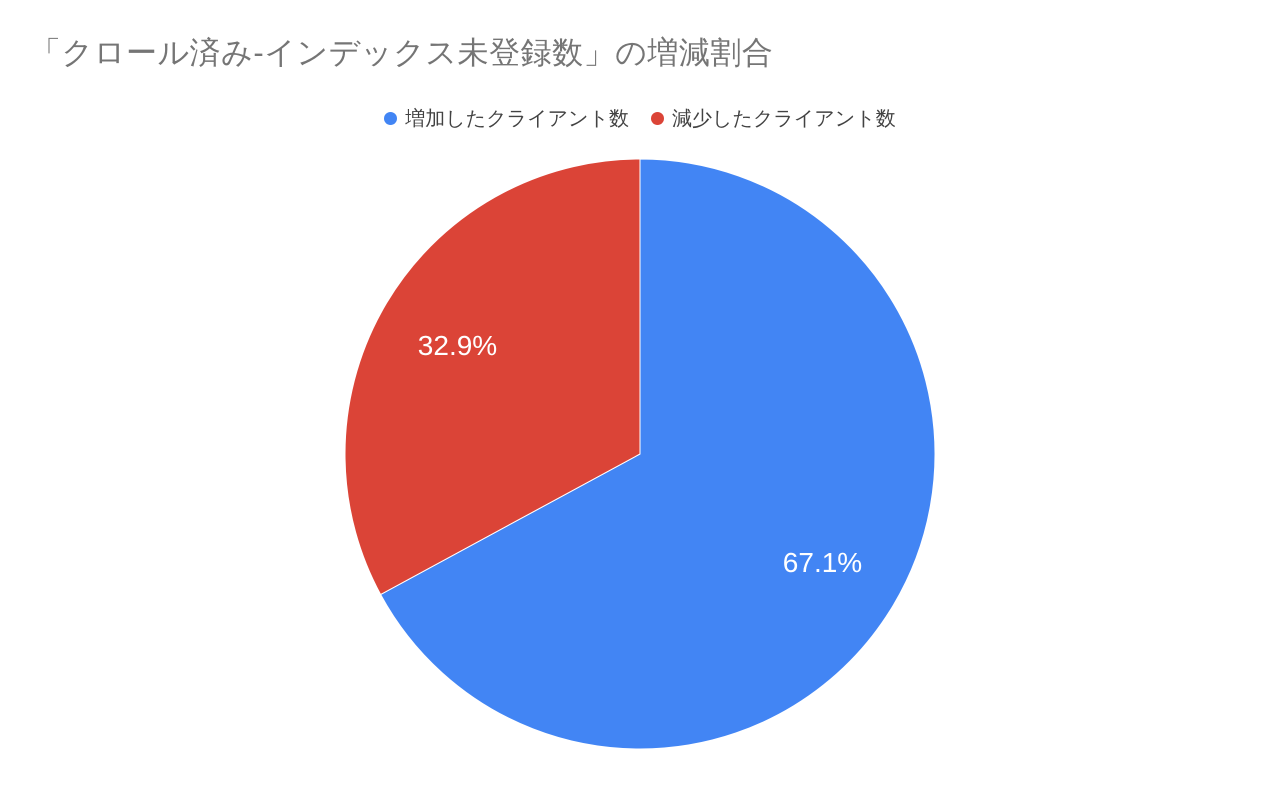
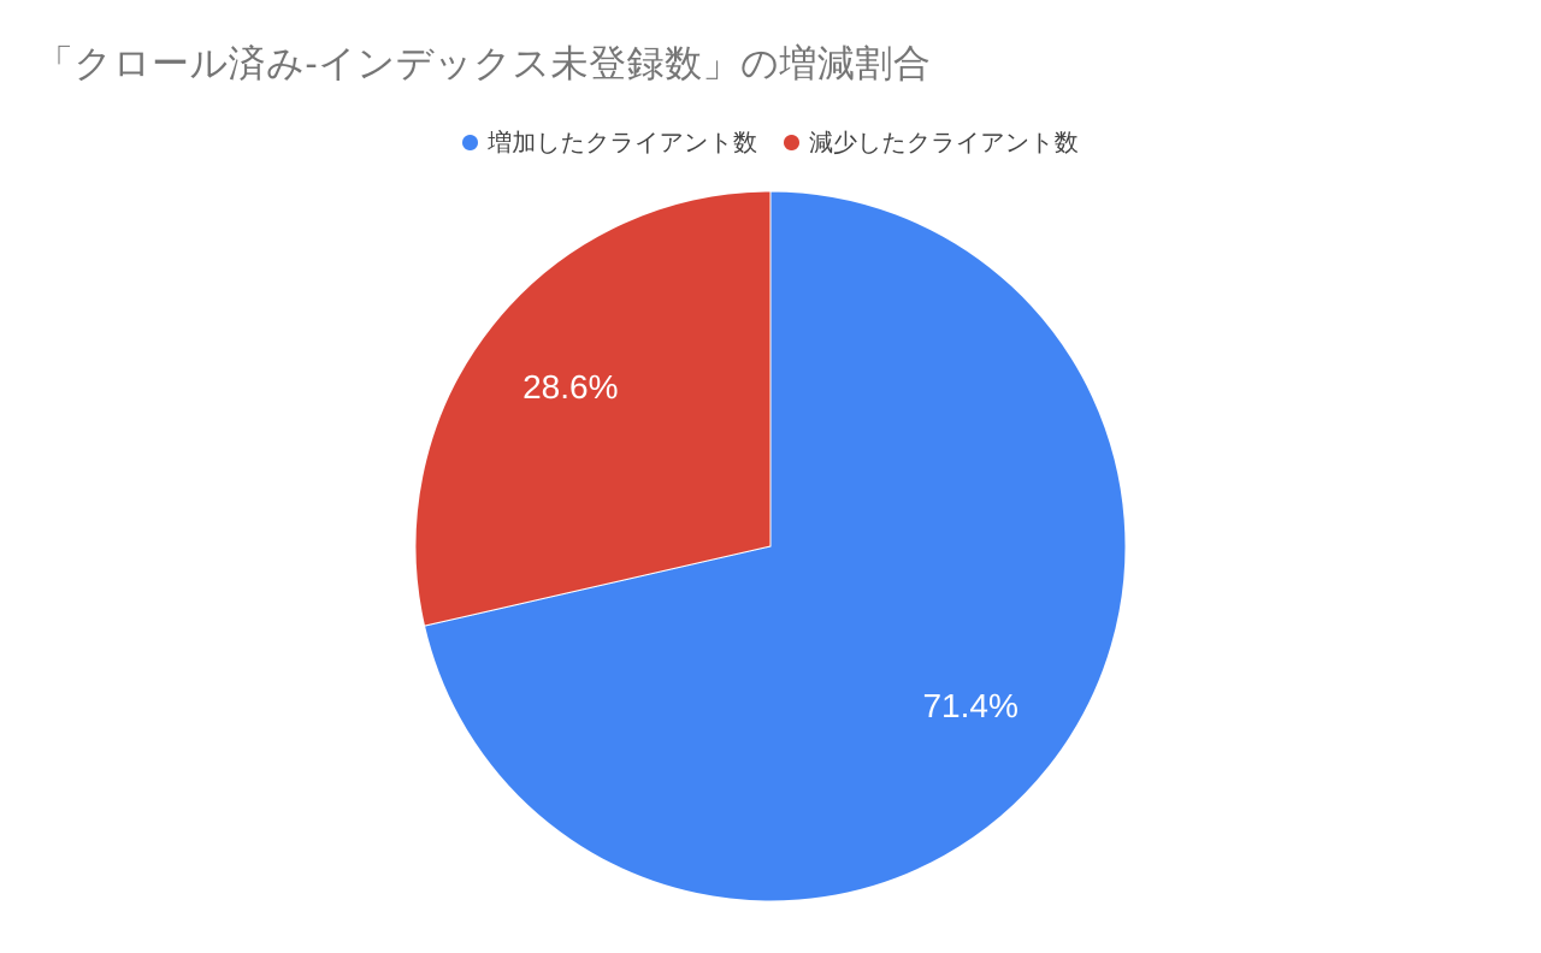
増加したクライアント数: 67.1% -> 71.4%
減少したクライアント数: 32.9% -> 28.6%
